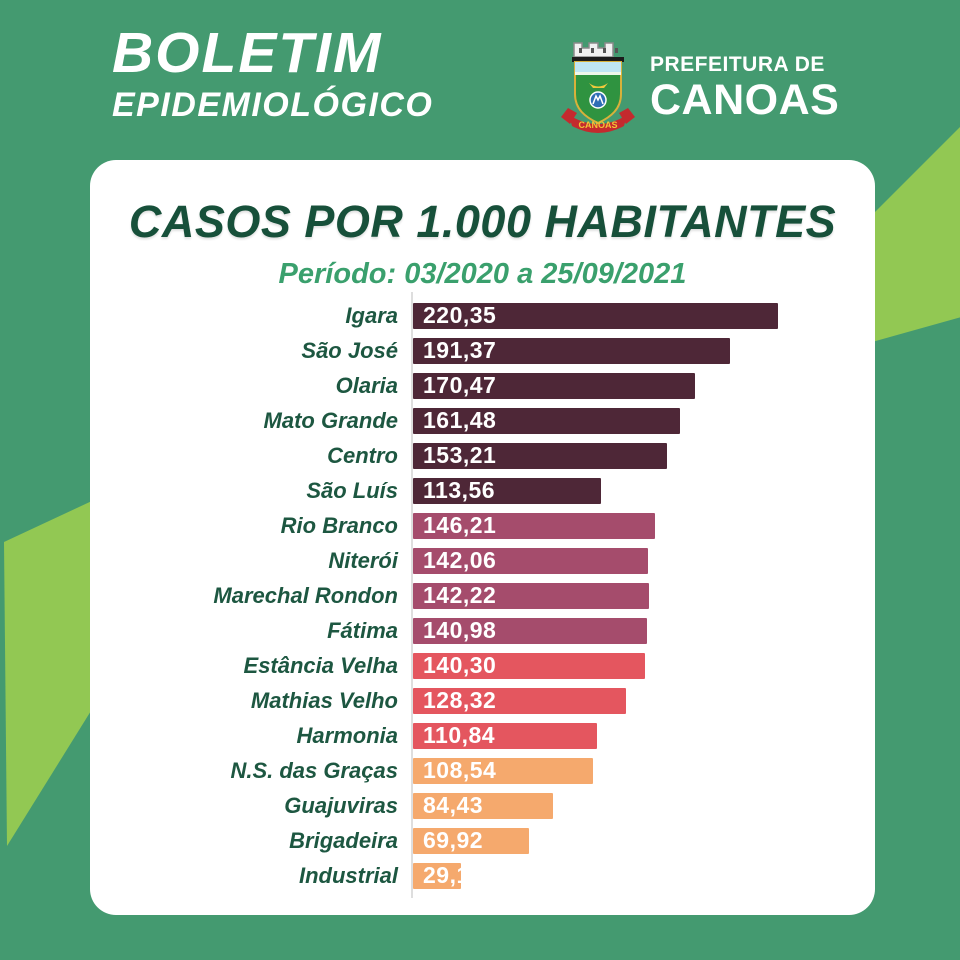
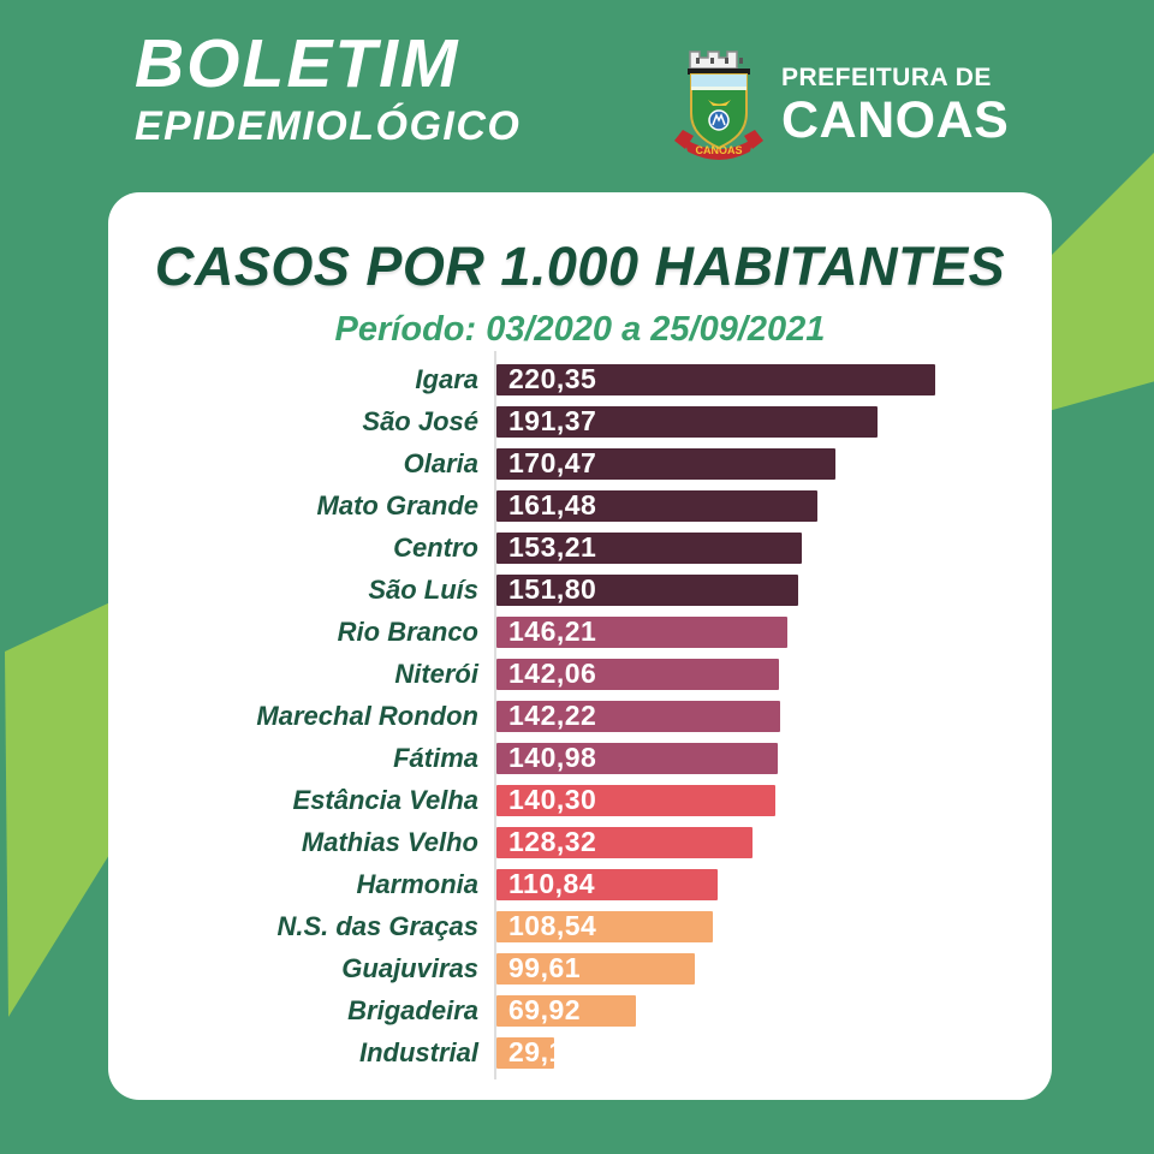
São Luís: 113,56 -> 151,80
Guajuviras: 84,43 -> 99,61
